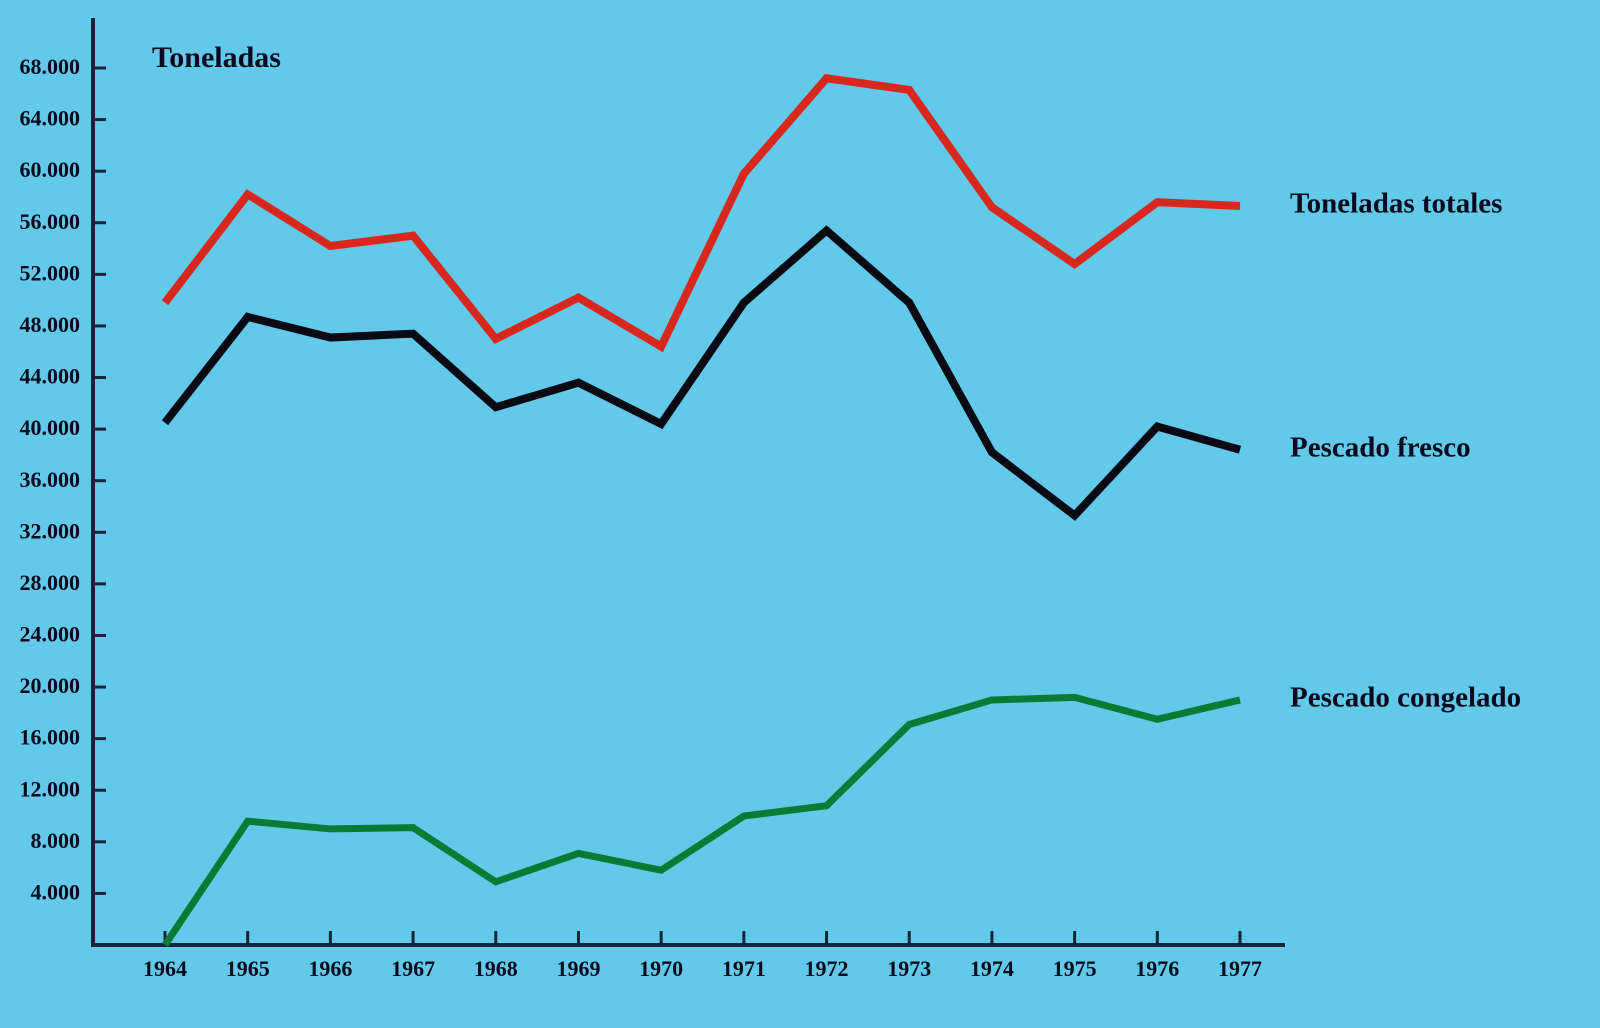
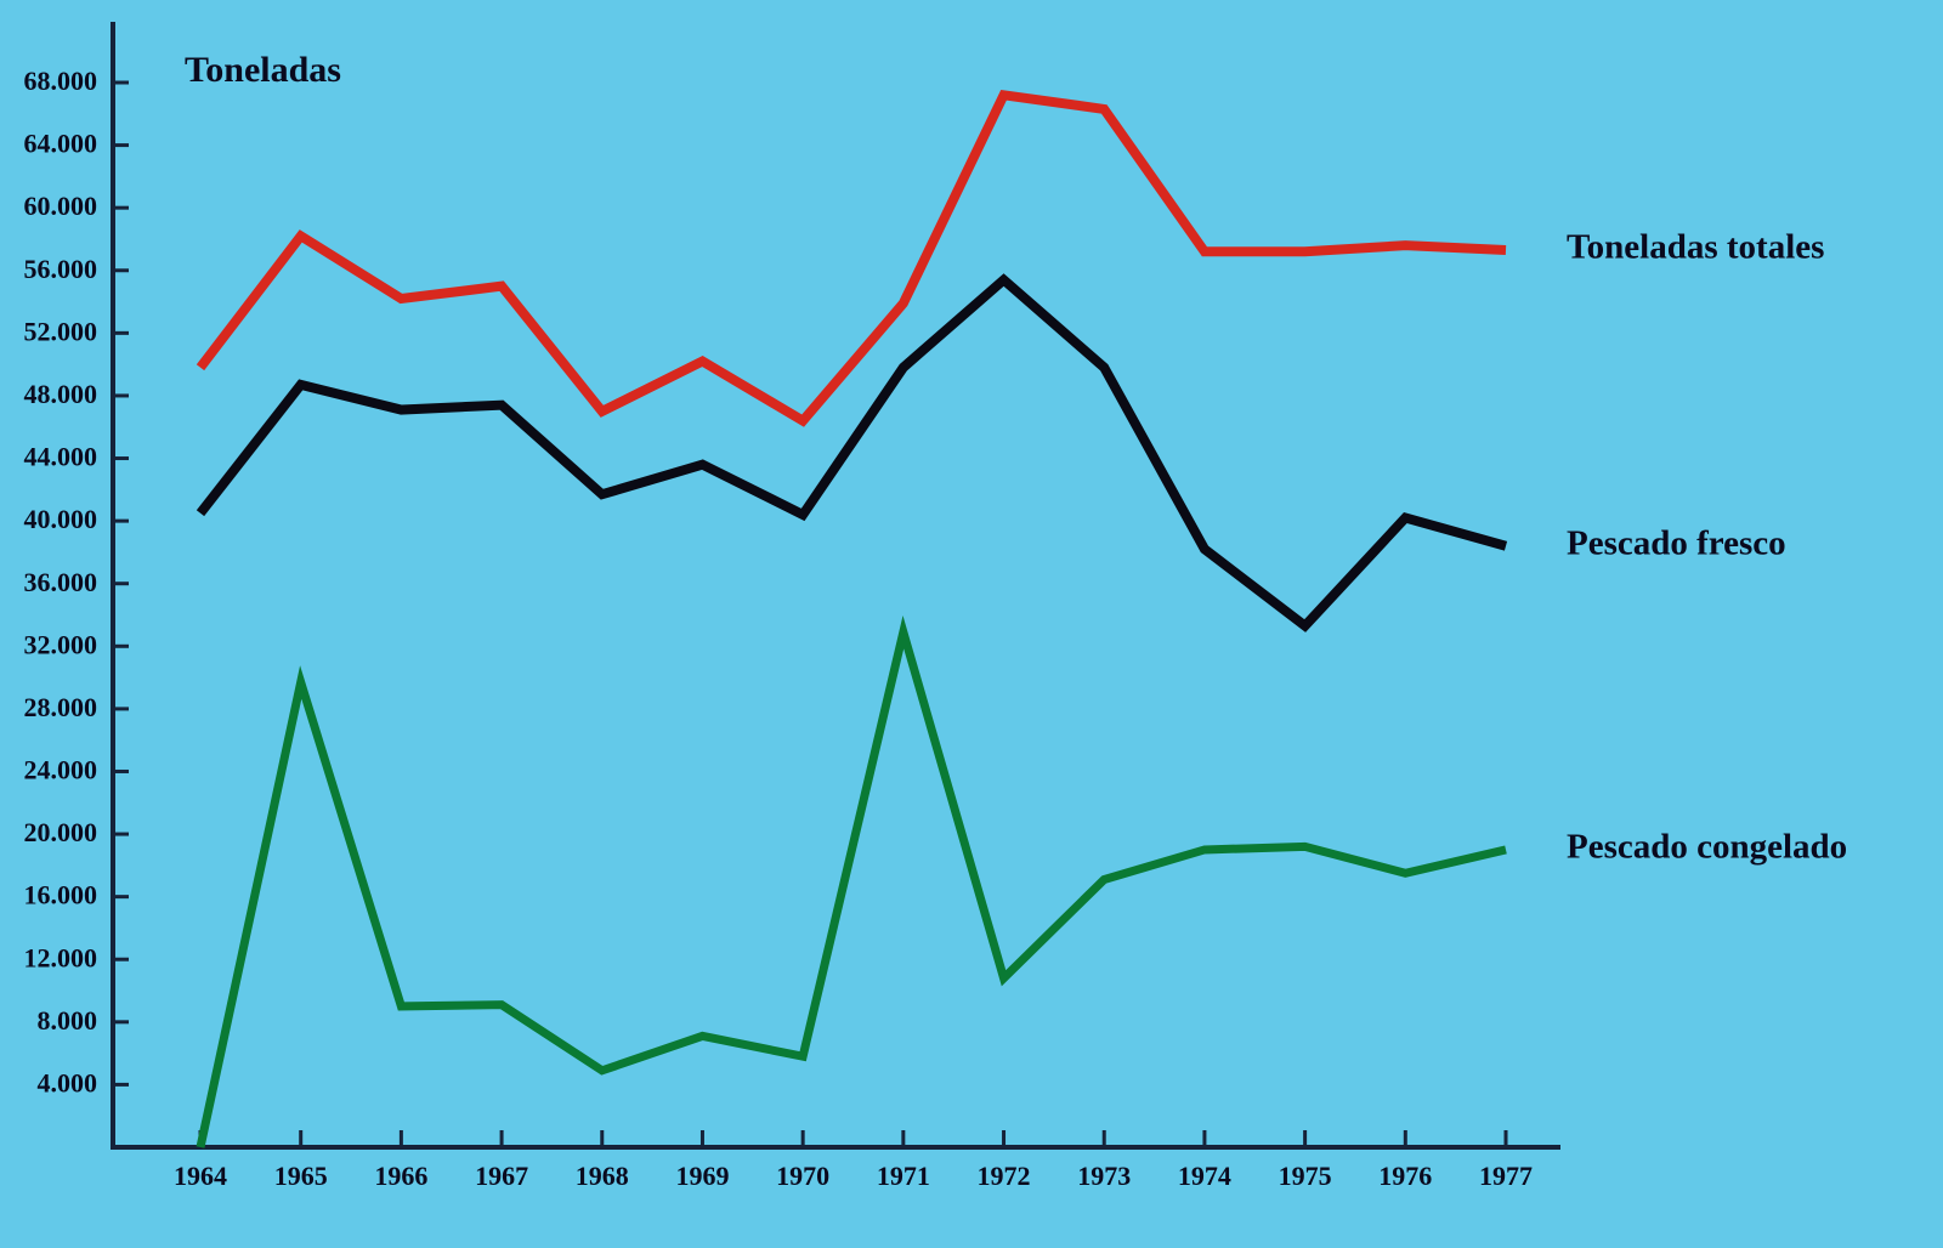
Pescado congelado/1965: 9600 -> 29700
Toneladas totales/1971: 59800 -> 53900
Pescado congelado/1971: 10000 -> 32900
Toneladas totales/1975: 52800 -> 57200
